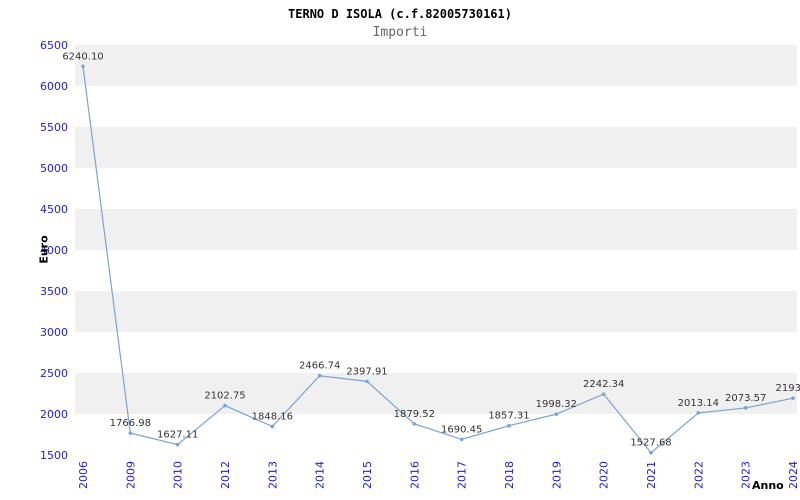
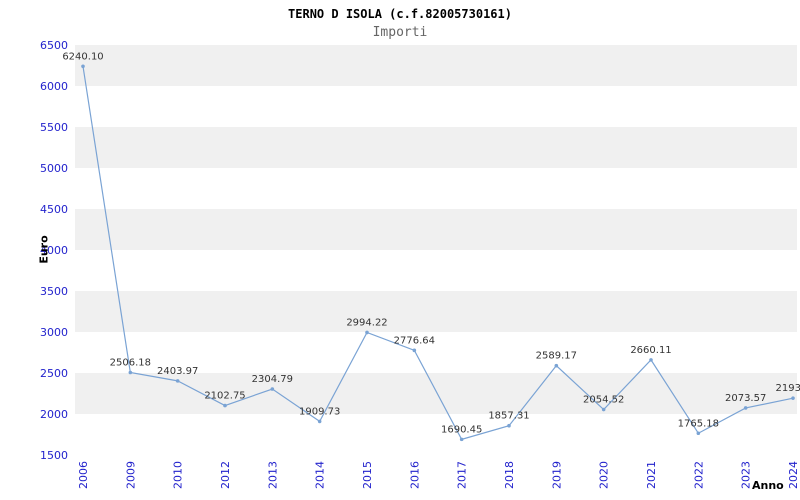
2009: 1766.98 -> 2506.18
2010: 1627.11 -> 2403.97
2013: 1848.16 -> 2304.79
2014: 2466.74 -> 1909.73
2015: 2397.91 -> 2994.22
2016: 1879.52 -> 2776.64
2019: 1998.32 -> 2589.17
2020: 2242.34 -> 2054.52
2021: 1527.68 -> 2660.11
2022: 2013.14 -> 1765.18
